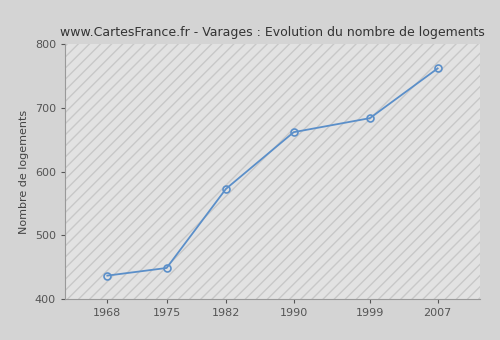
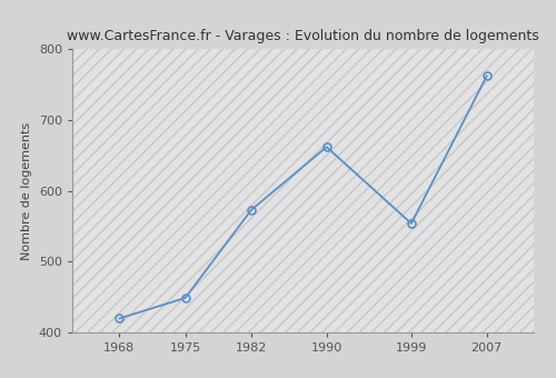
1968: 437 -> 420
1999: 684 -> 554
